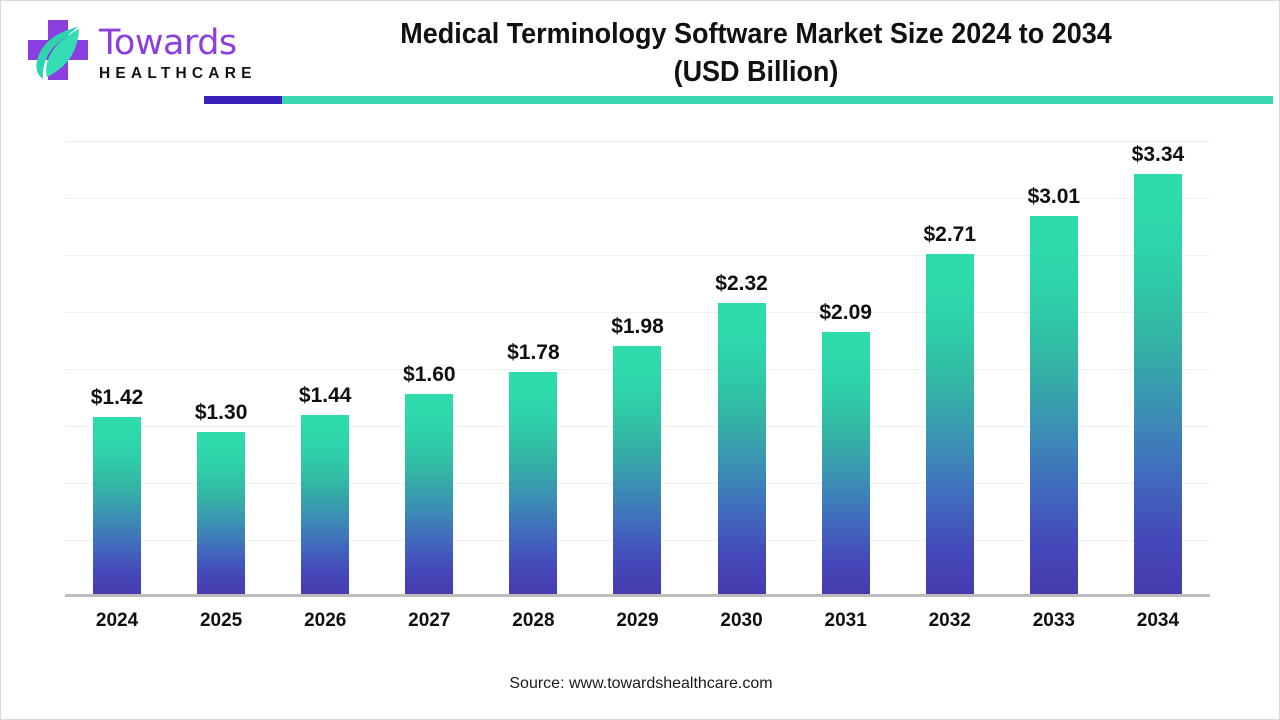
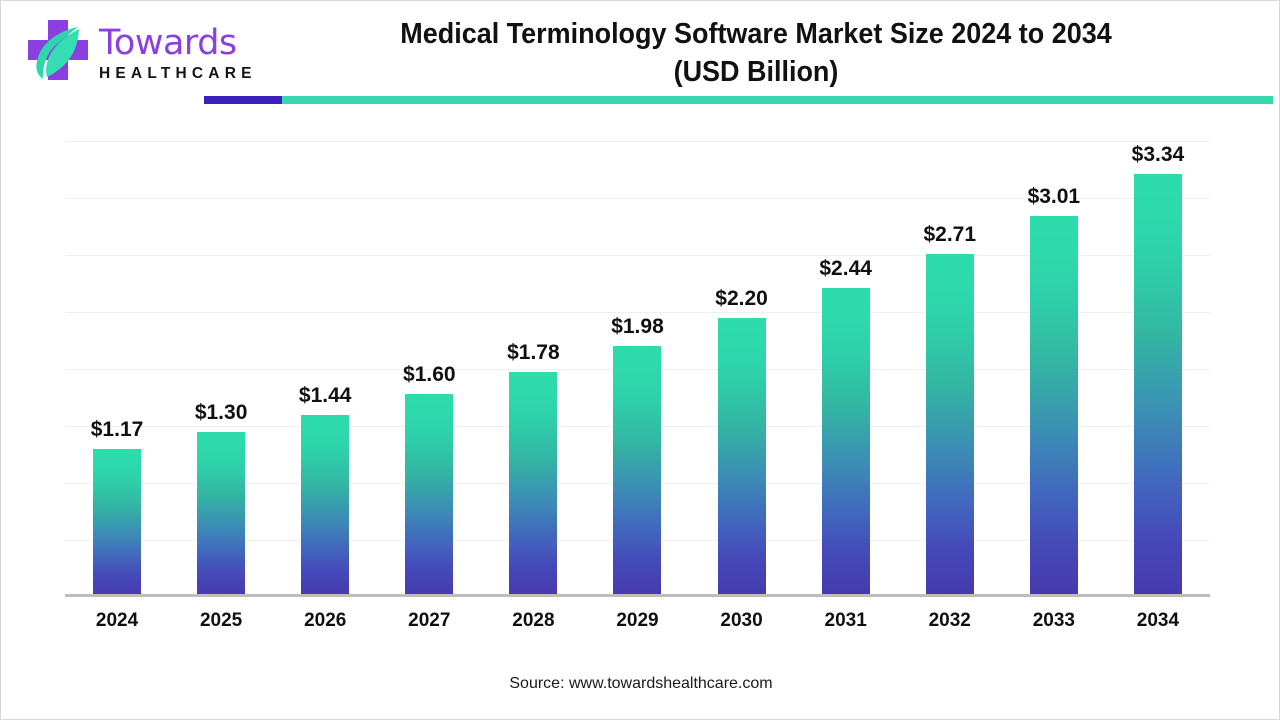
2024: $1.42 -> $1.17
2030: $2.32 -> $2.20
2031: $2.09 -> $2.44
